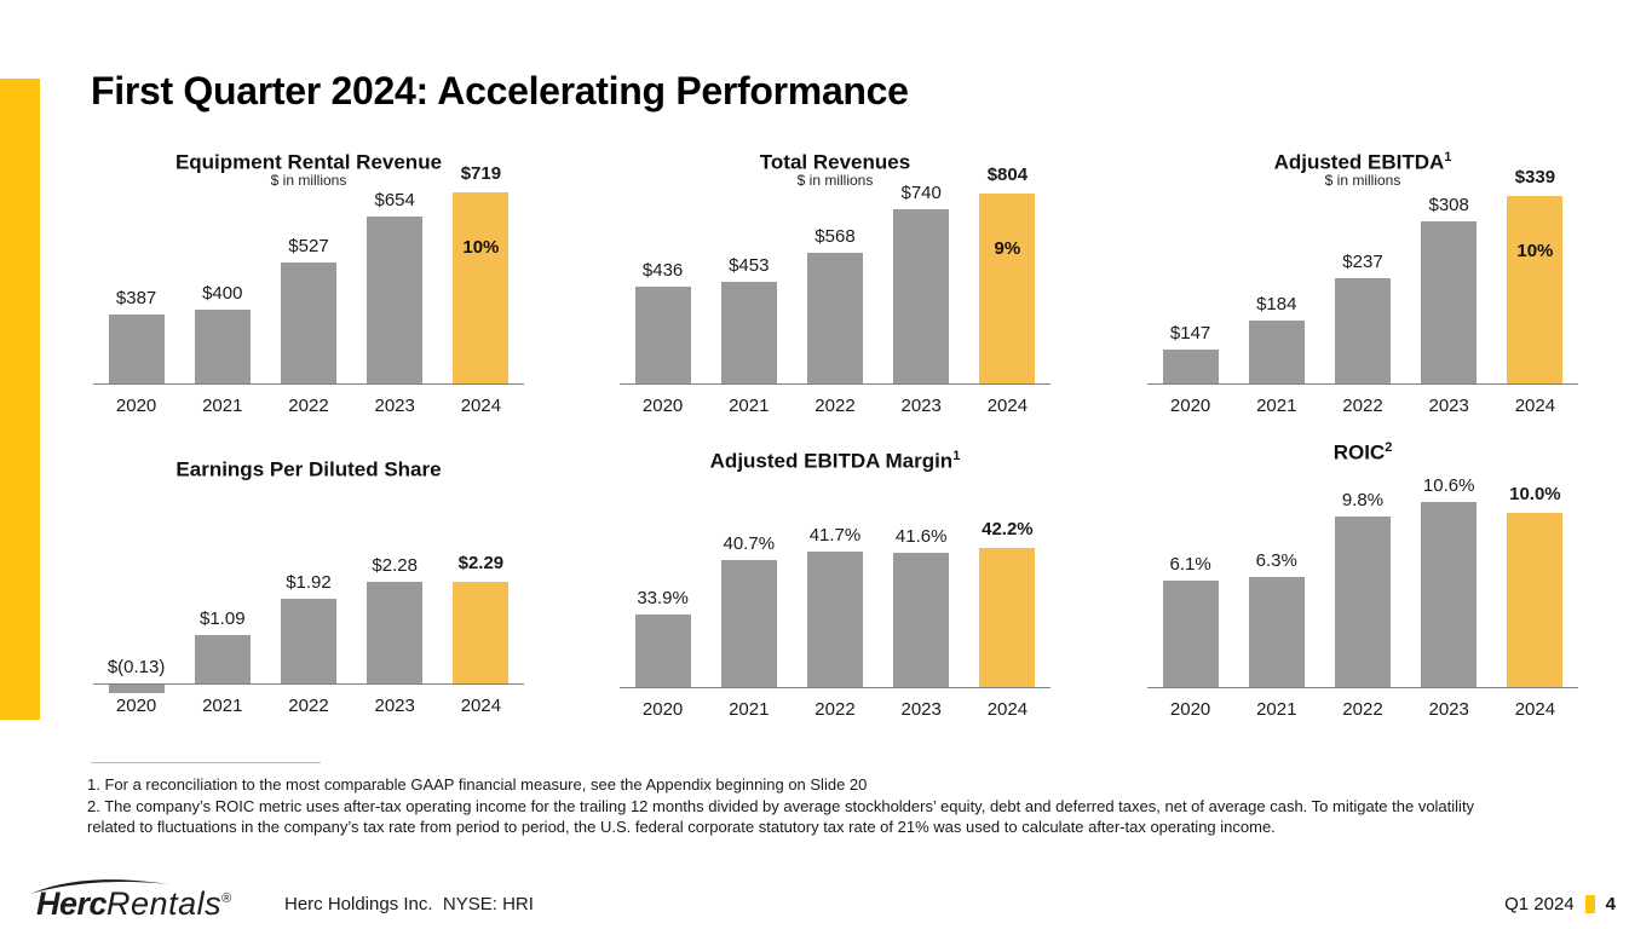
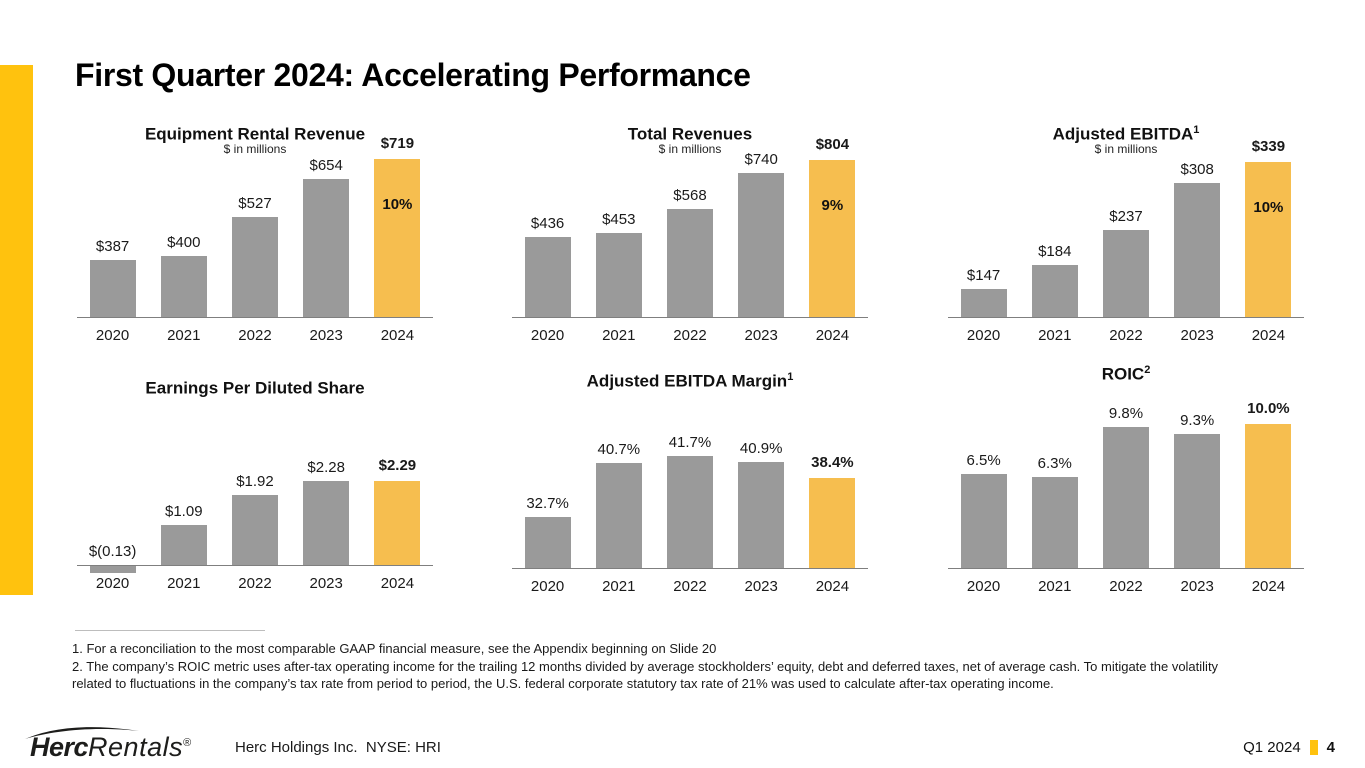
Adjusted EBITDA Margin/2020: 33.9% -> 32.7%
Adjusted EBITDA Margin/2023: 41.6% -> 40.9%
Adjusted EBITDA Margin/2024: 42.2% -> 38.4%
ROIC/2020: 6.1% -> 6.5%
ROIC/2023: 10.6% -> 9.3%
